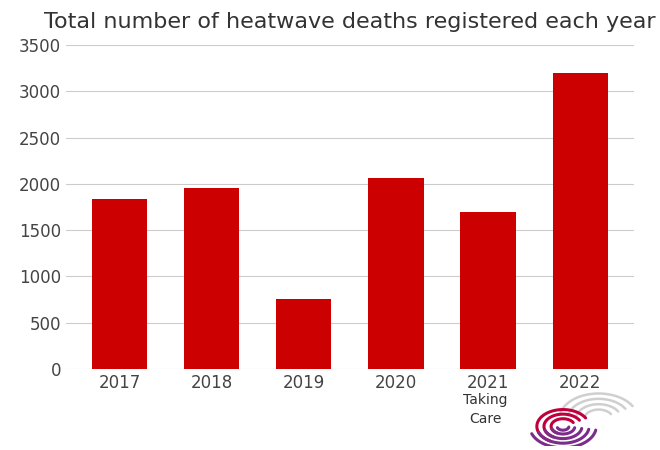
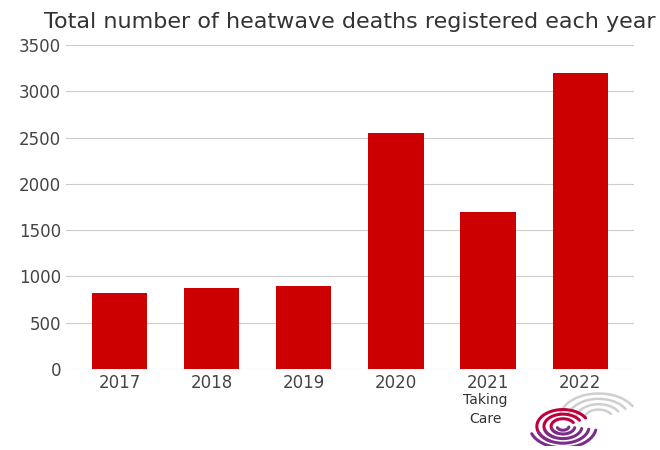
Total number of heatwave deaths registered each year/2017: 1840 -> 820
Total number of heatwave deaths registered each year/2018: 1960 -> 880
Total number of heatwave deaths registered each year/2019: 760 -> 900
Total number of heatwave deaths registered each year/2020: 2060 -> 2550
